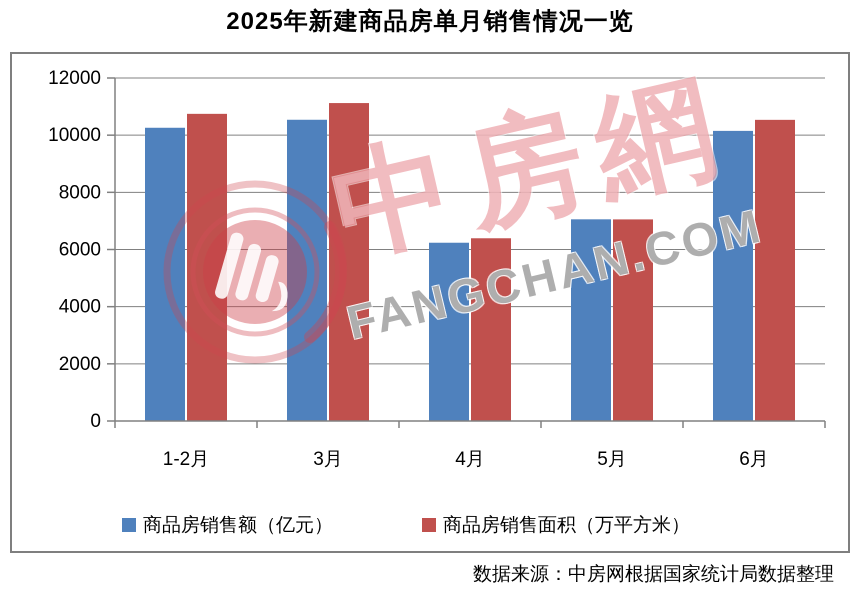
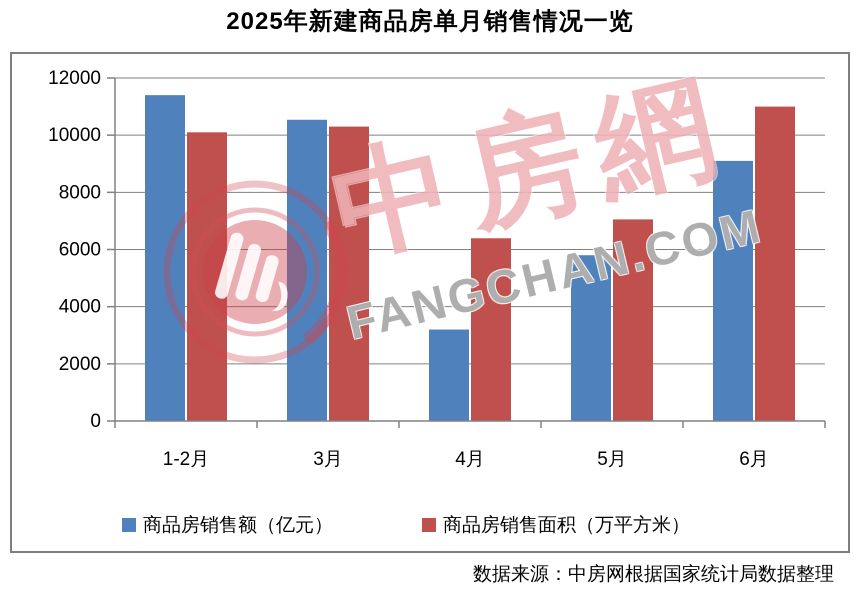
商品房销售额（亿元）/1-2月: 10300 -> 11400
商品房销售面积（万平方米）/1-2月: 10700 -> 10100
商品房销售面积（万平方米）/3月: 11100 -> 10300
商品房销售额（亿元）/4月: 6200 -> 3200
商品房销售额（亿元）/5月: 7100 -> 5800
商品房销售额（亿元）/6月: 10200 -> 9100
商品房销售面积（万平方米）/6月: 10500 -> 11000
